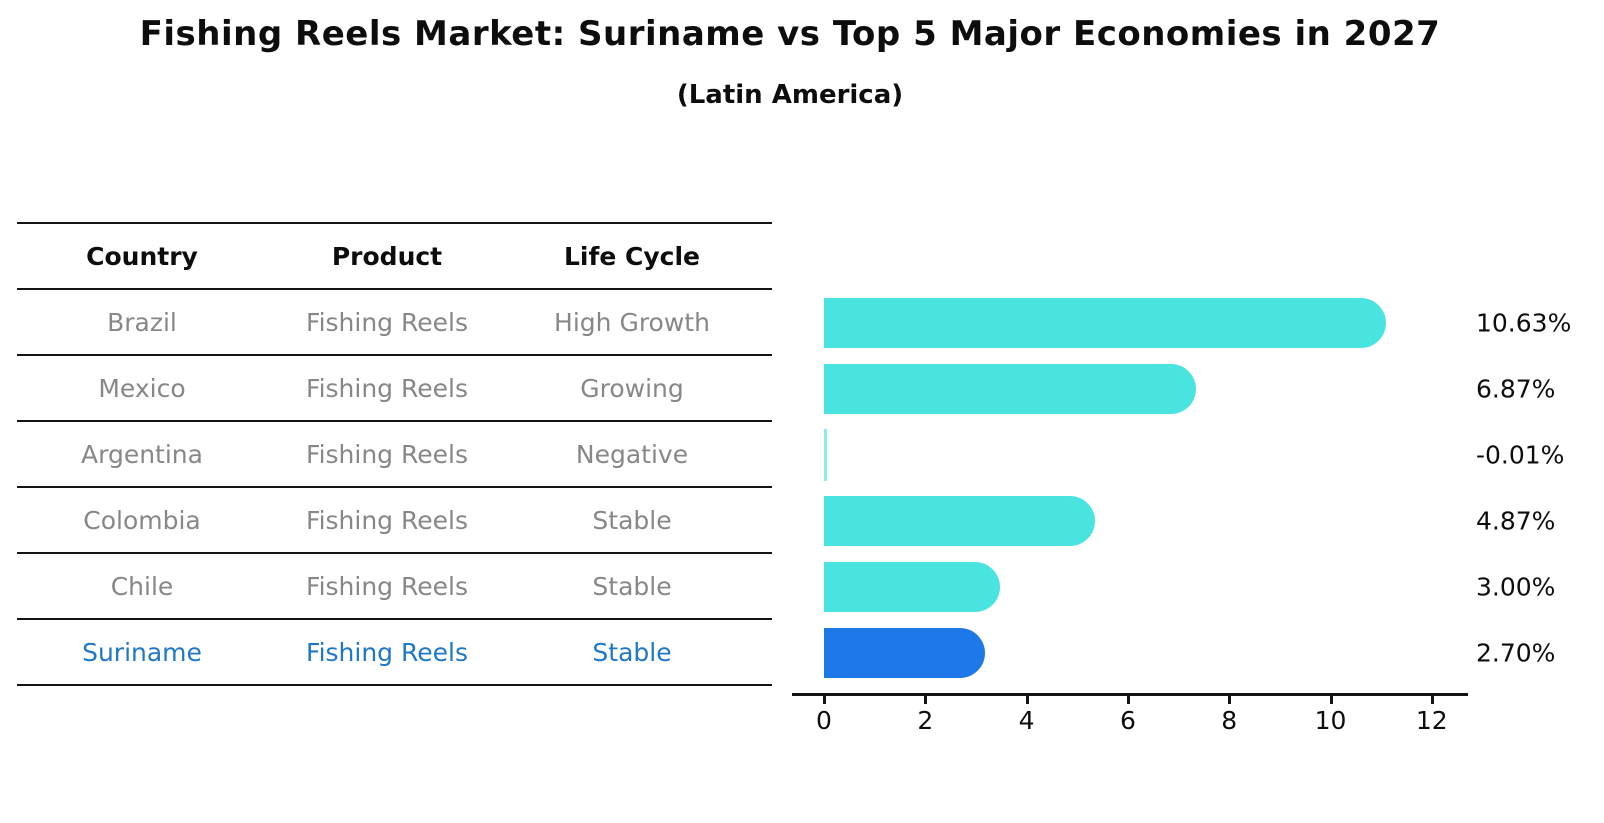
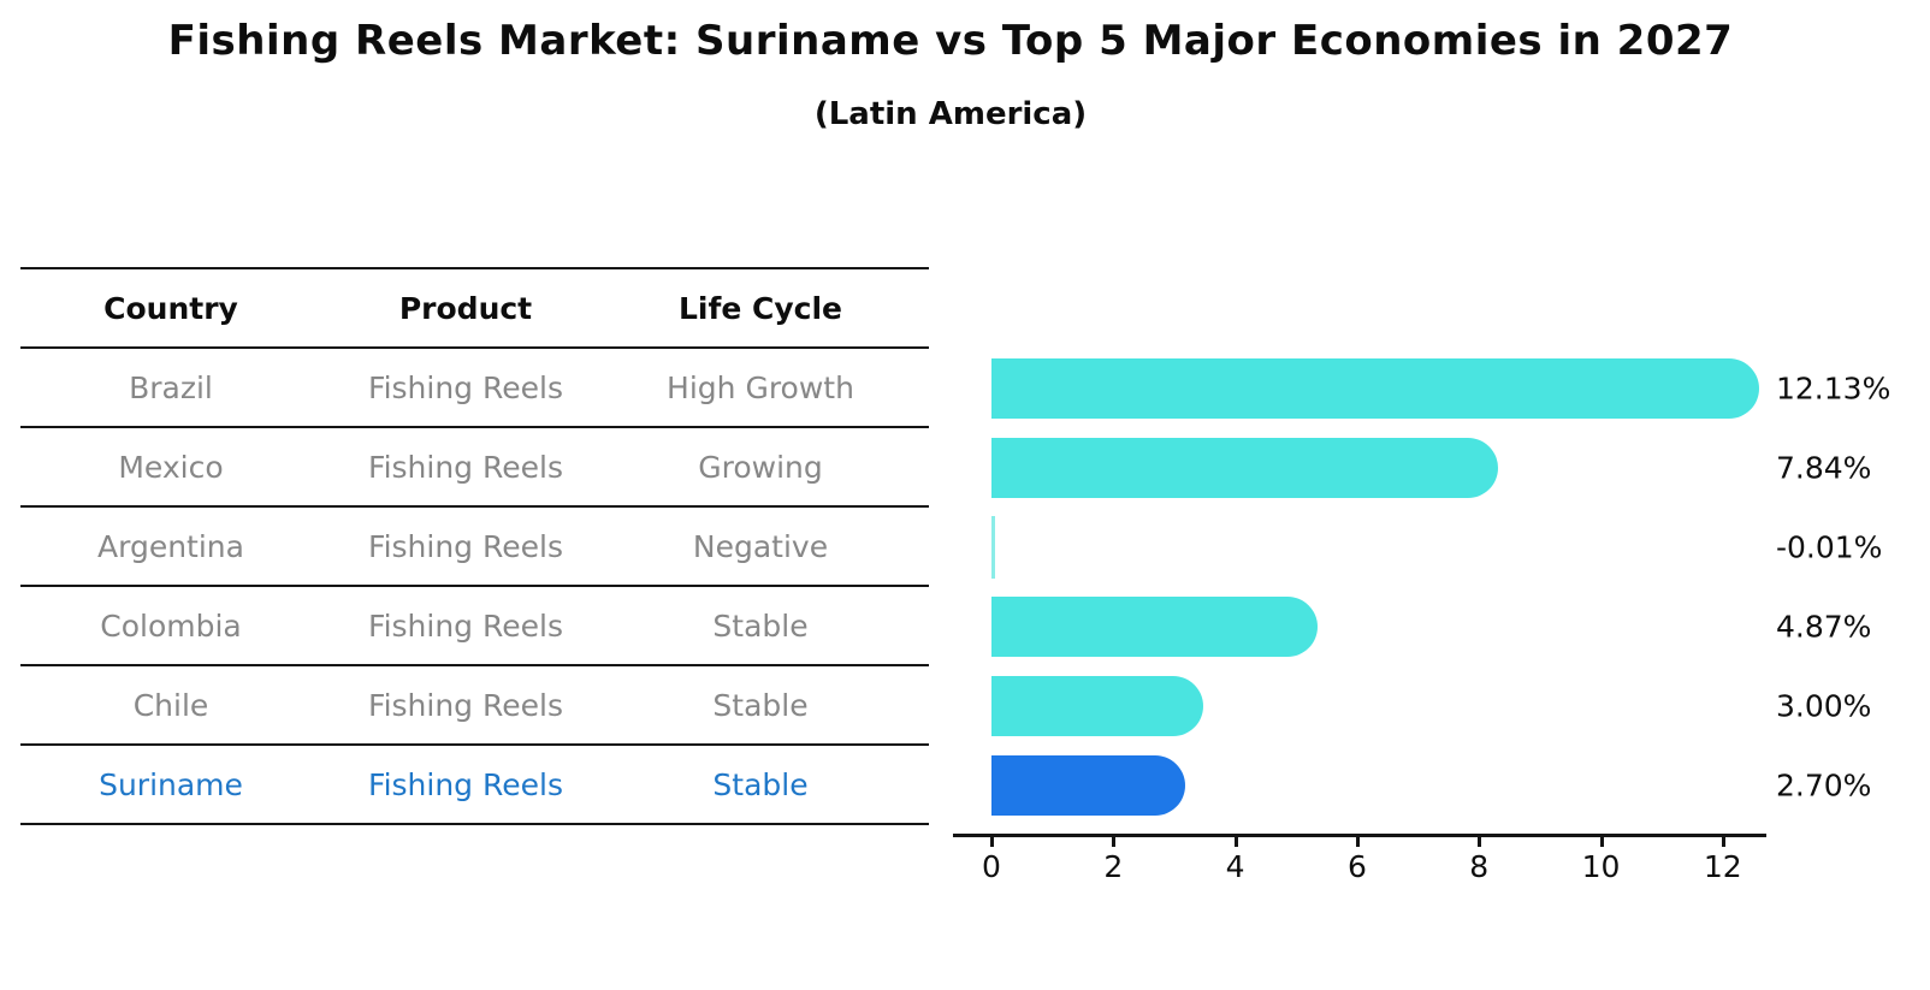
Brazil: 10.63% -> 12.13%
Mexico: 6.87% -> 7.84%
